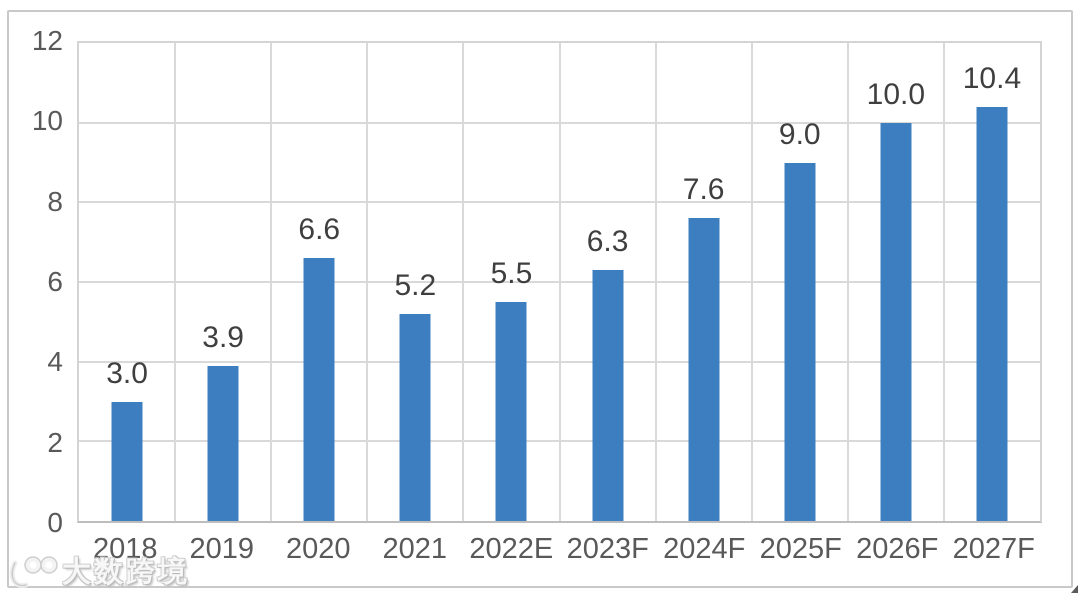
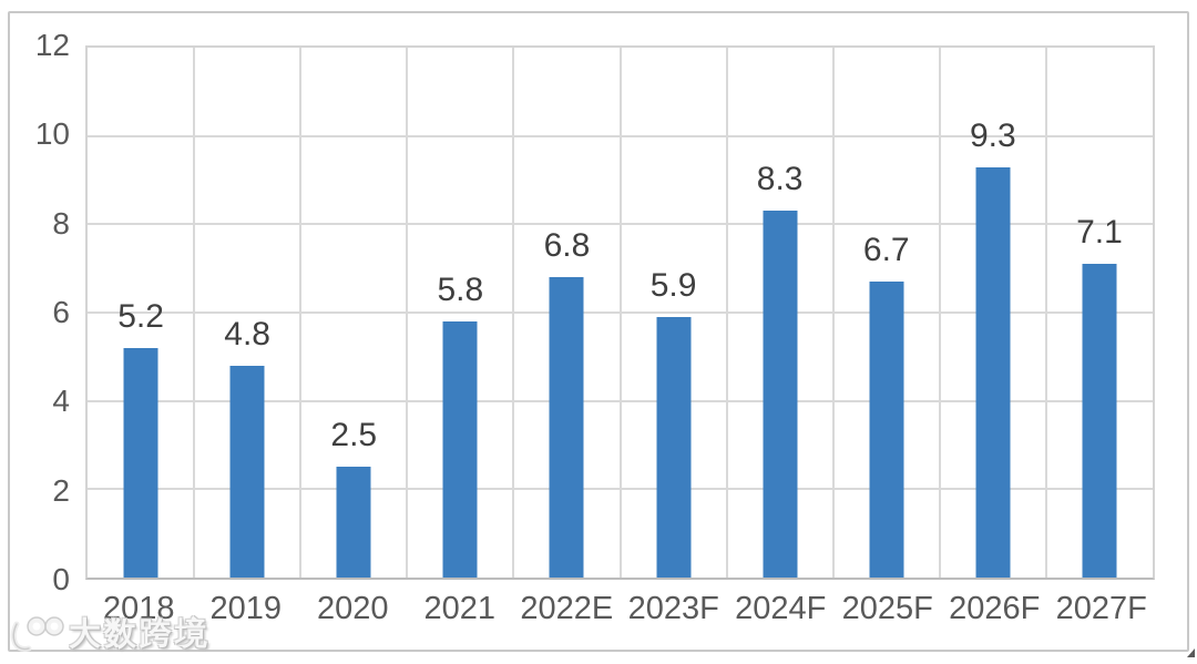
2018: 3.0 -> 5.2
2019: 3.9 -> 4.8
2020: 6.6 -> 2.5
2021: 5.2 -> 5.8
2022E: 5.5 -> 6.8
2023F: 6.3 -> 5.9
2024F: 7.6 -> 8.3
2025F: 9.0 -> 6.7
2026F: 10.0 -> 9.3
2027F: 10.4 -> 7.1
